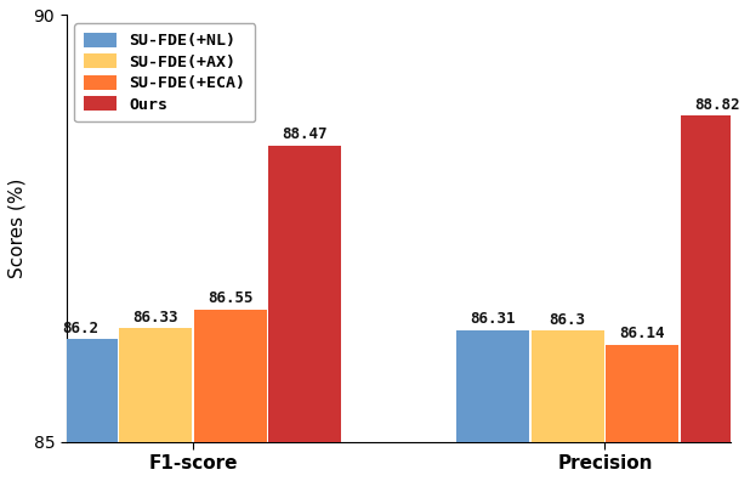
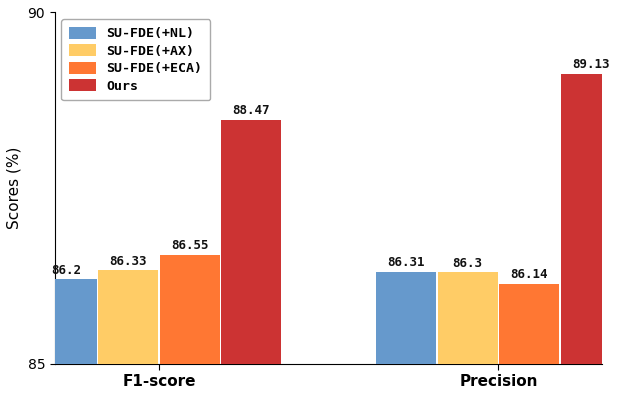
Ours/Precision: 88.82 -> 89.13
